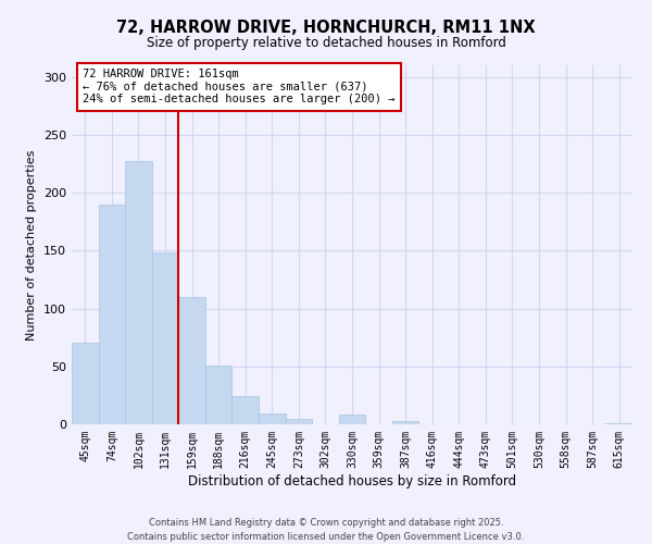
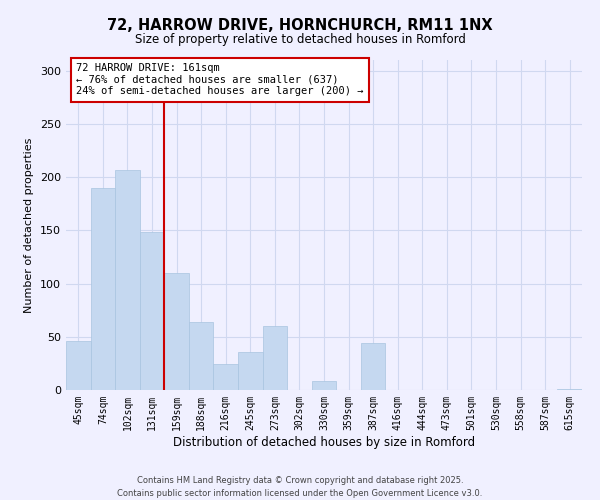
45sqm: 70 -> 46
102sqm: 227 -> 207
188sqm: 51 -> 64
245sqm: 9 -> 36
273sqm: 5 -> 60
387sqm: 3 -> 44
